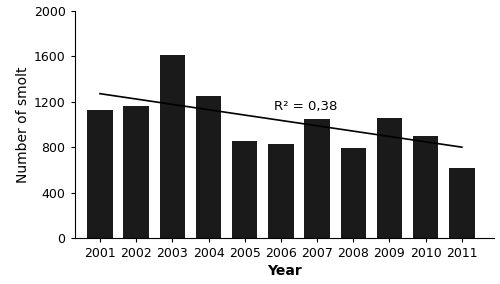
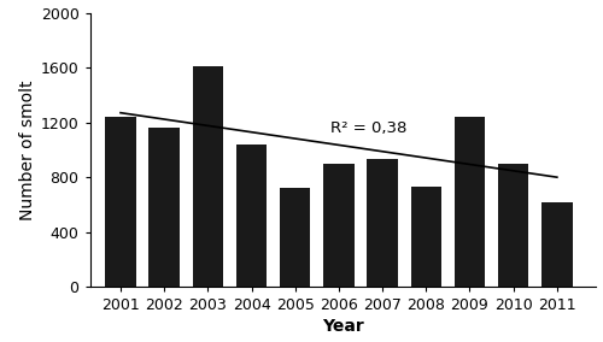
2001: 1130 -> 1240
2004: 1250 -> 1040
2005: 850 -> 720
2006: 830 -> 900
2007: 1050 -> 930
2008: 790 -> 730
2009: 1060 -> 1240
